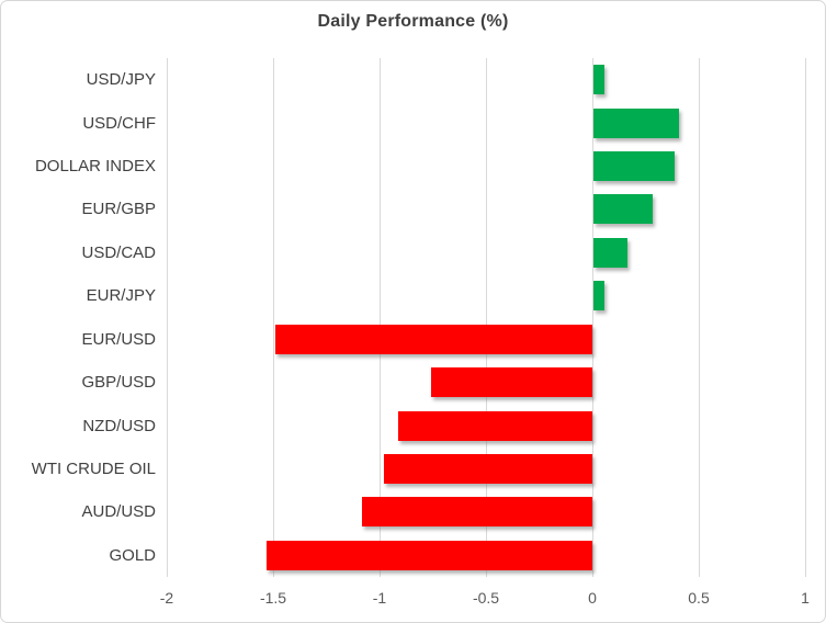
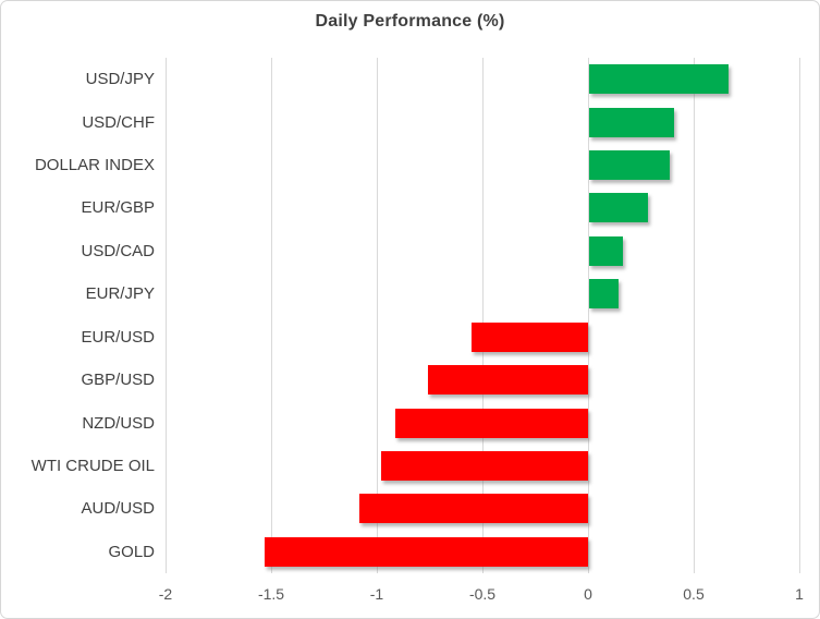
USD/JPY: 0.05 -> 0.66
EUR/JPY: 0.05 -> 0.14
EUR/USD: -1.49 -> -0.55
